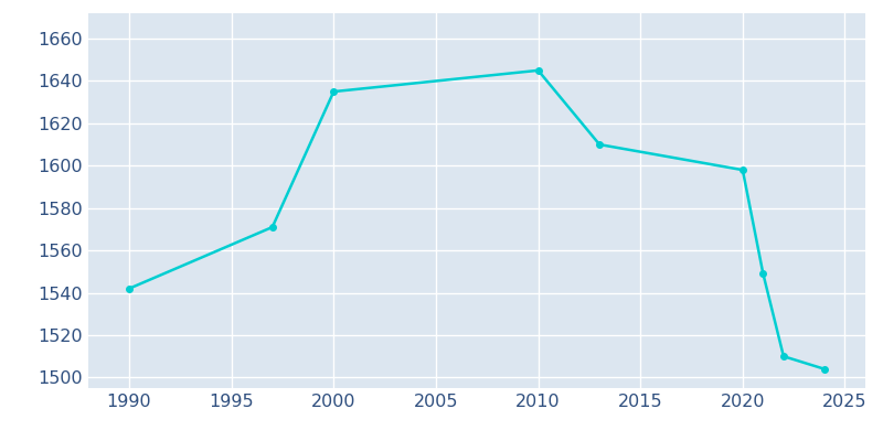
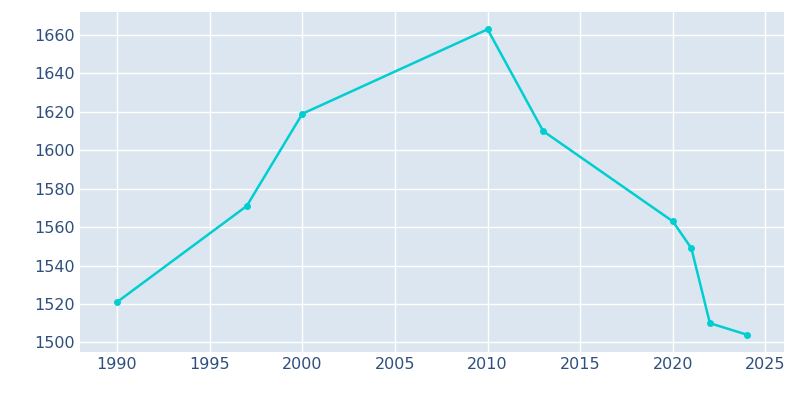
1990: 1542 -> 1521
2000: 1635 -> 1619
2010: 1645 -> 1663
2020: 1598 -> 1563
